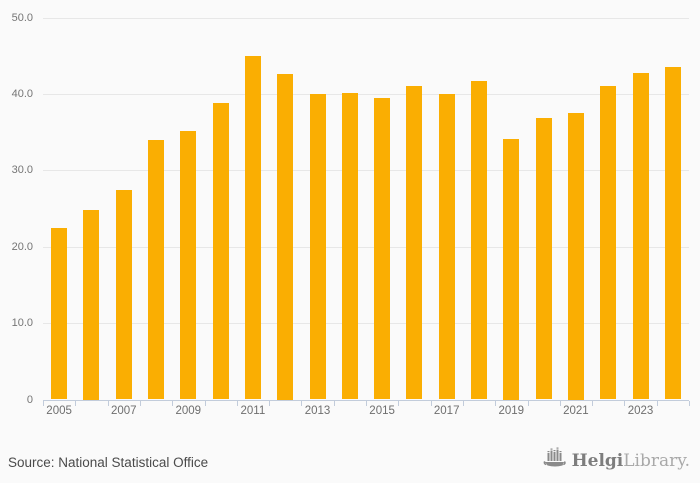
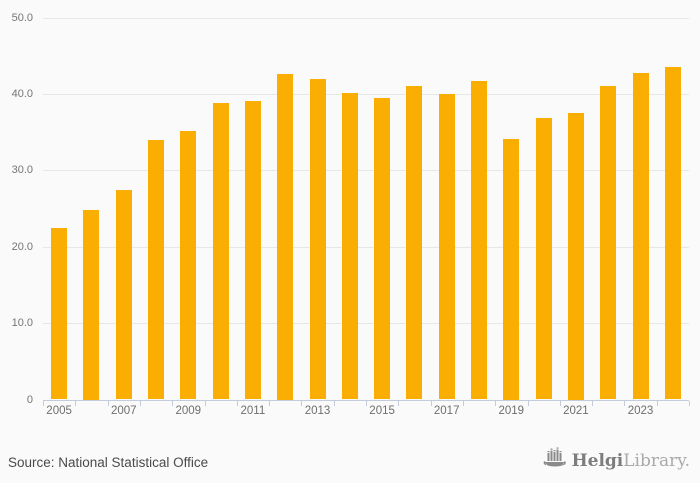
2011: 45 -> 39
2013: 40 -> 42
